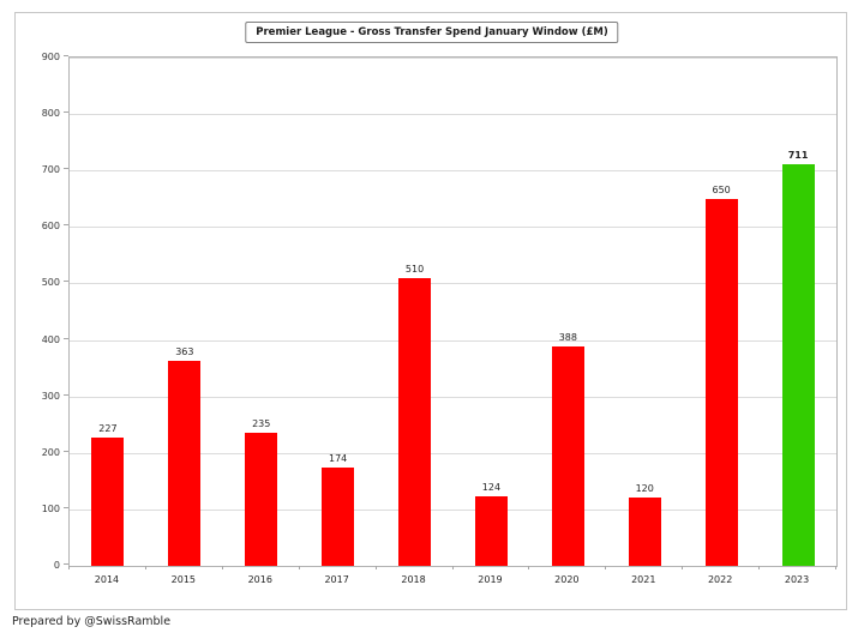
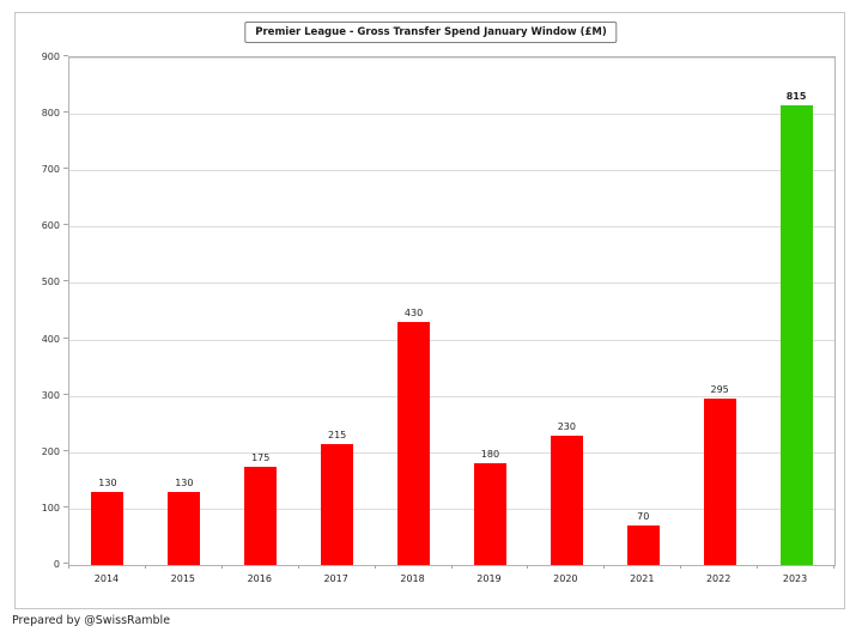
2014: 227 -> 130
2015: 363 -> 130
2016: 235 -> 175
2017: 174 -> 215
2018: 510 -> 430
2019: 124 -> 180
2020: 388 -> 230
2021: 120 -> 70
2022: 650 -> 295
2023: 711 -> 815
